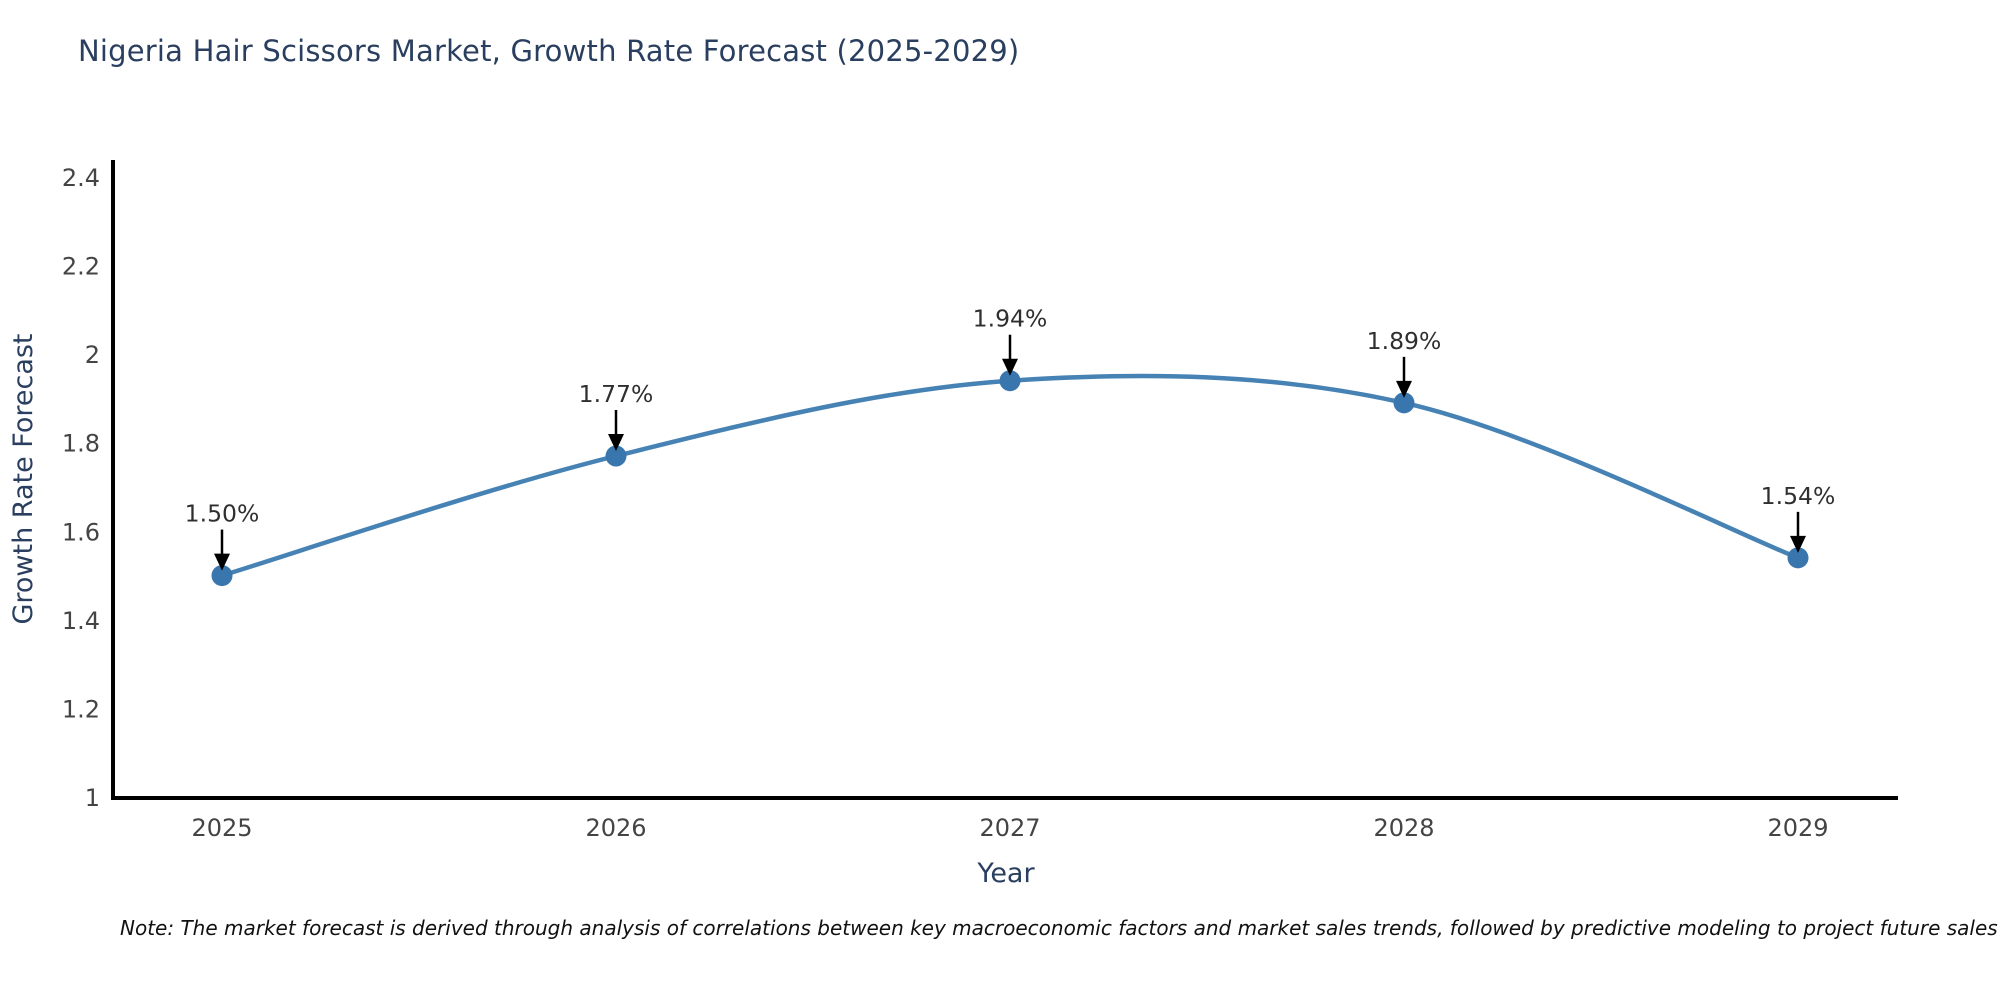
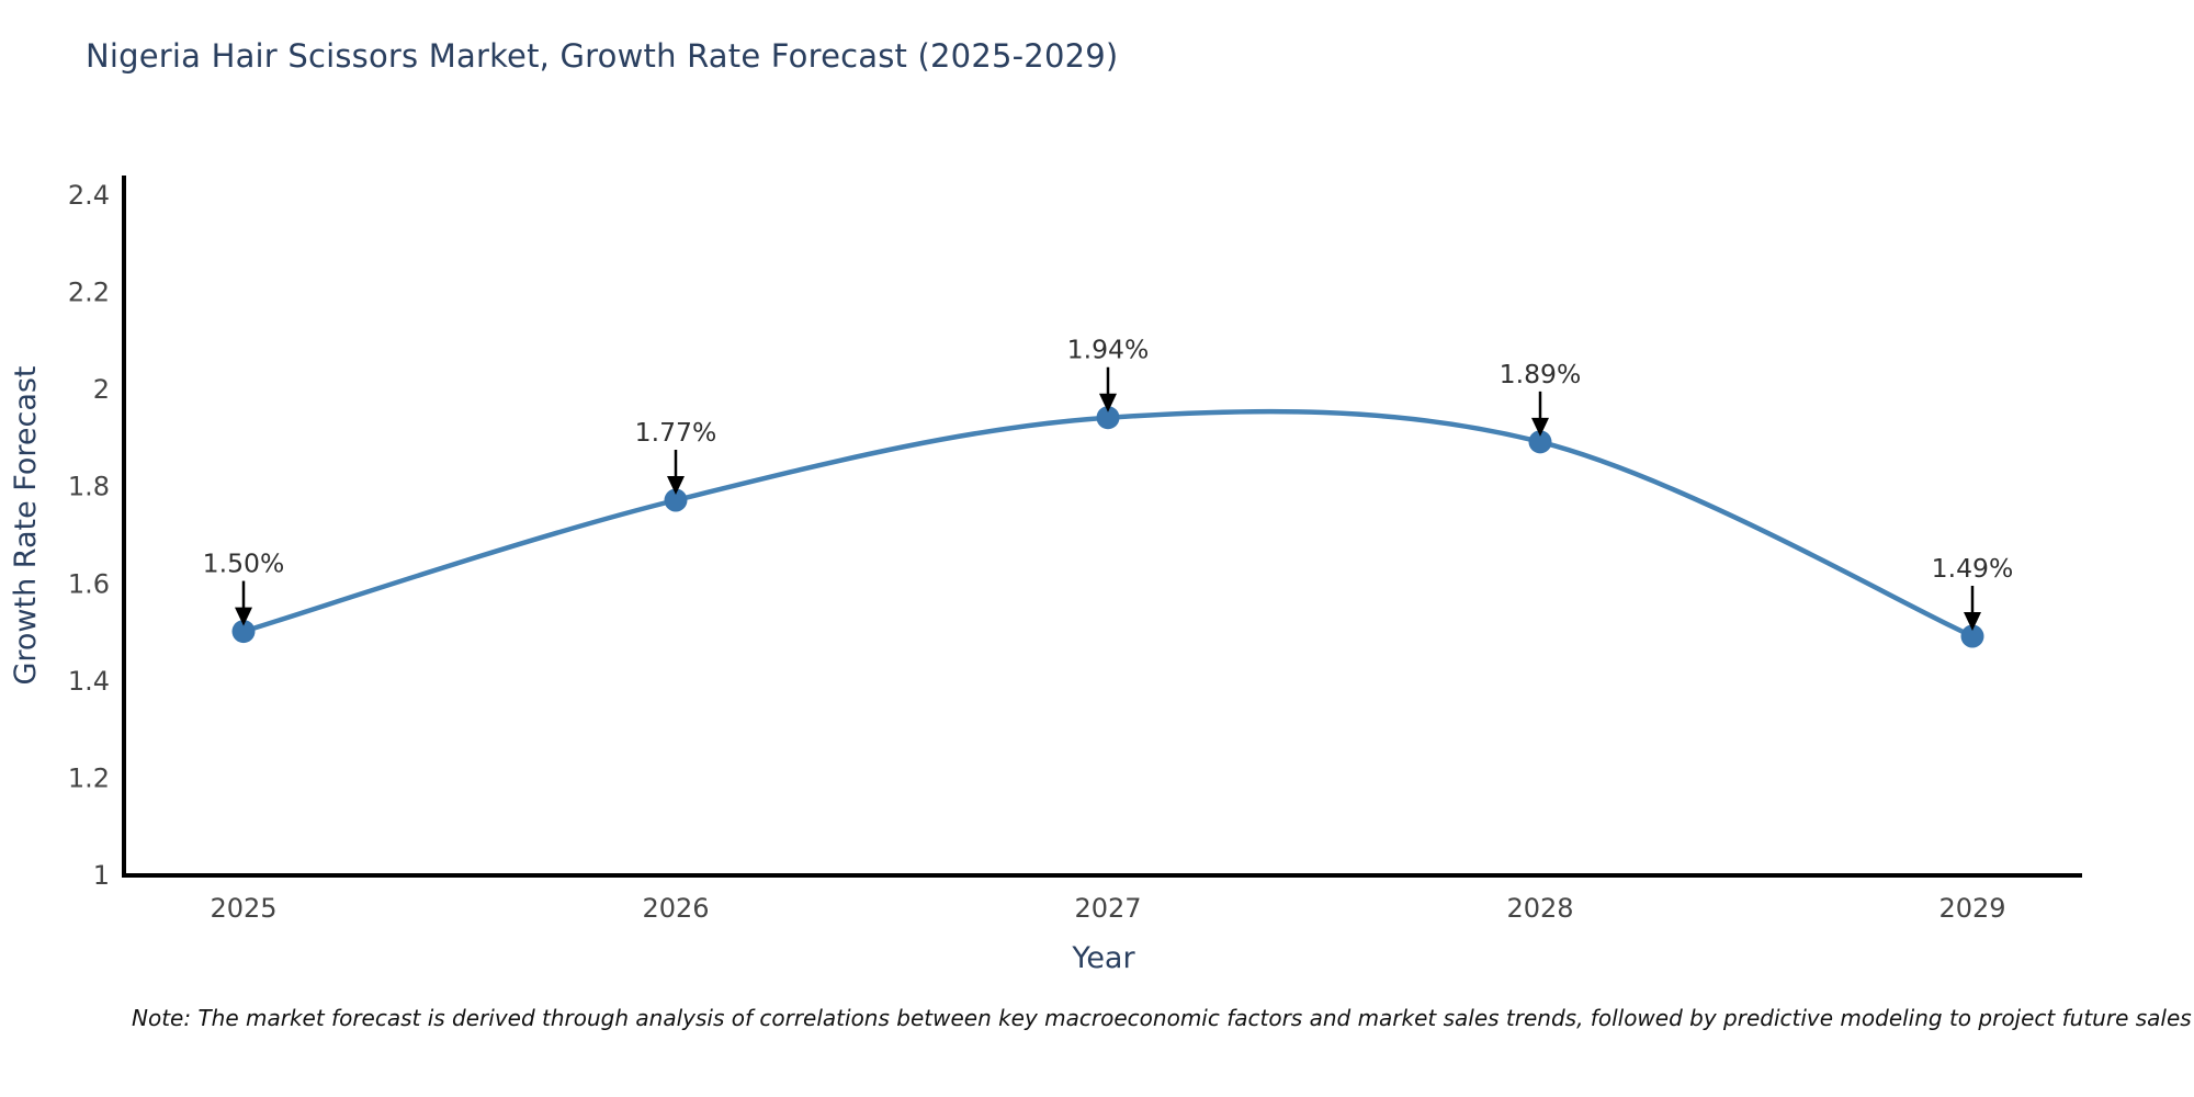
2029: 1.54% -> 1.49%
